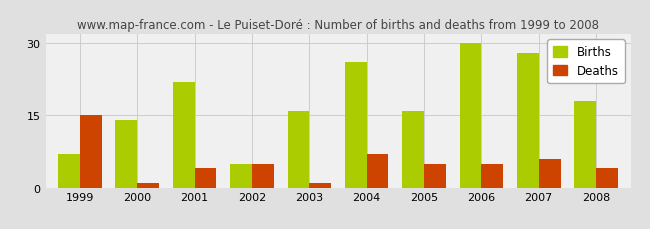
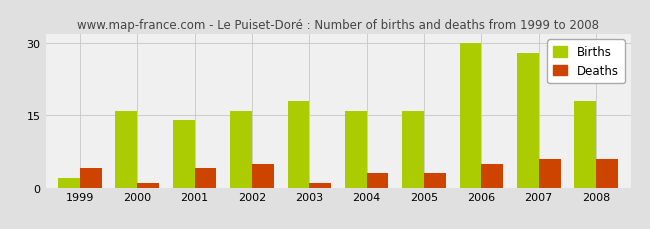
Births/1999: 7 -> 2
Deaths/1999: 15 -> 4
Births/2000: 14 -> 16
Births/2001: 22 -> 14
Births/2002: 5 -> 16
Births/2003: 16 -> 18
Births/2004: 26 -> 16
Deaths/2004: 7 -> 3
Deaths/2005: 5 -> 3
Deaths/2008: 4 -> 6
